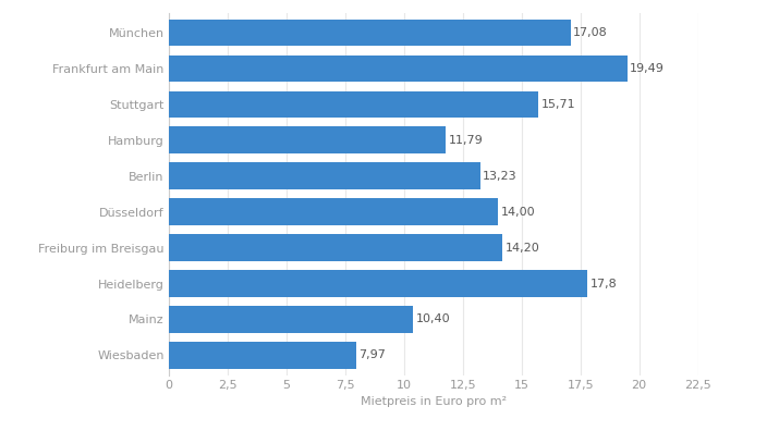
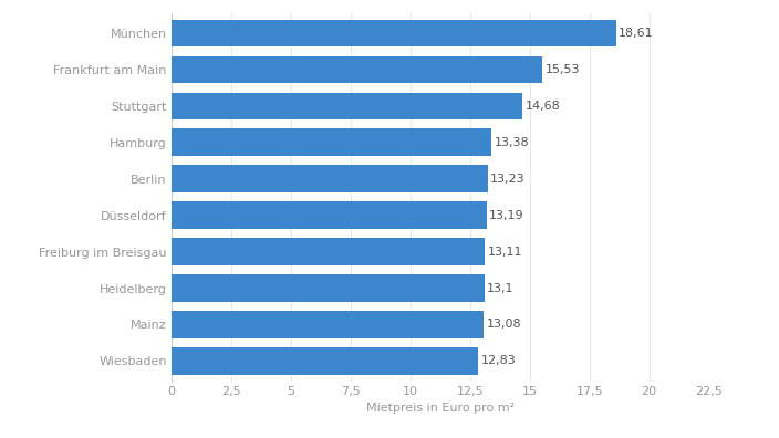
München: 17,08 -> 18,61
Frankfurt am Main: 19,49 -> 15,53
Stuttgart: 15,71 -> 14,68
Hamburg: 11,79 -> 13,38
Düsseldorf: 14,00 -> 13,19
Freiburg im Breisgau: 14,20 -> 13,11
Heidelberg: 17,8 -> 13,1
Mainz: 10,40 -> 13,08
Wiesbaden: 7,97 -> 12,83
